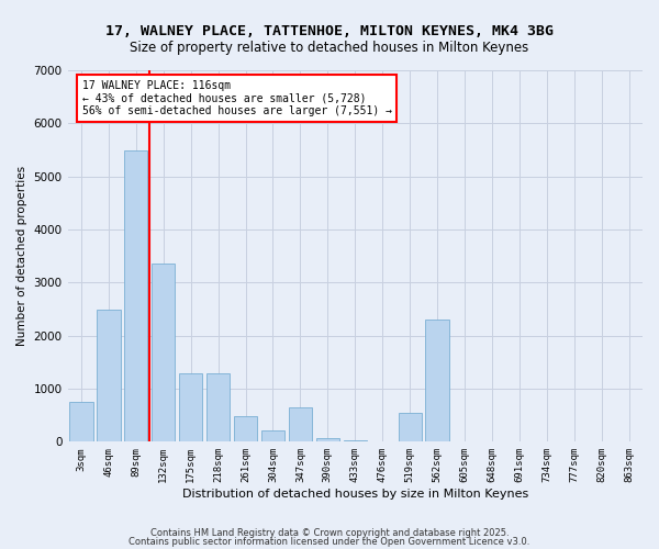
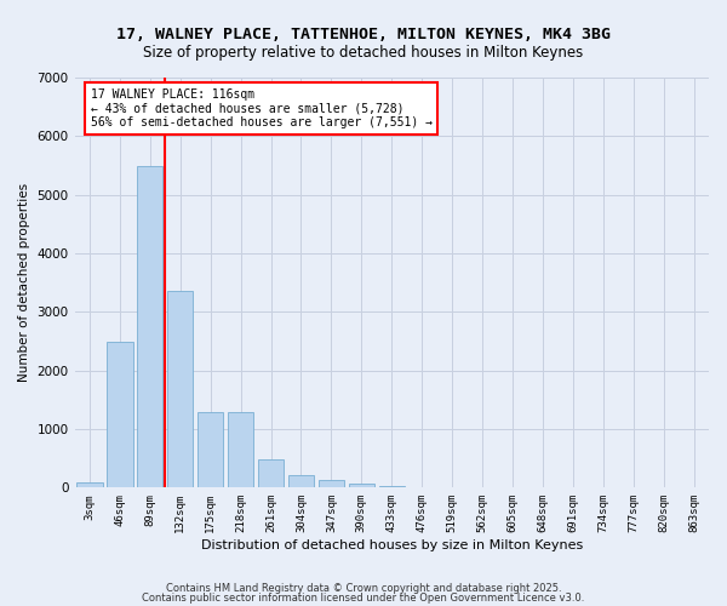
3sqm: 750 -> 100
347sqm: 650 -> 130
519sqm: 550 -> 0
562sqm: 2300 -> 0
